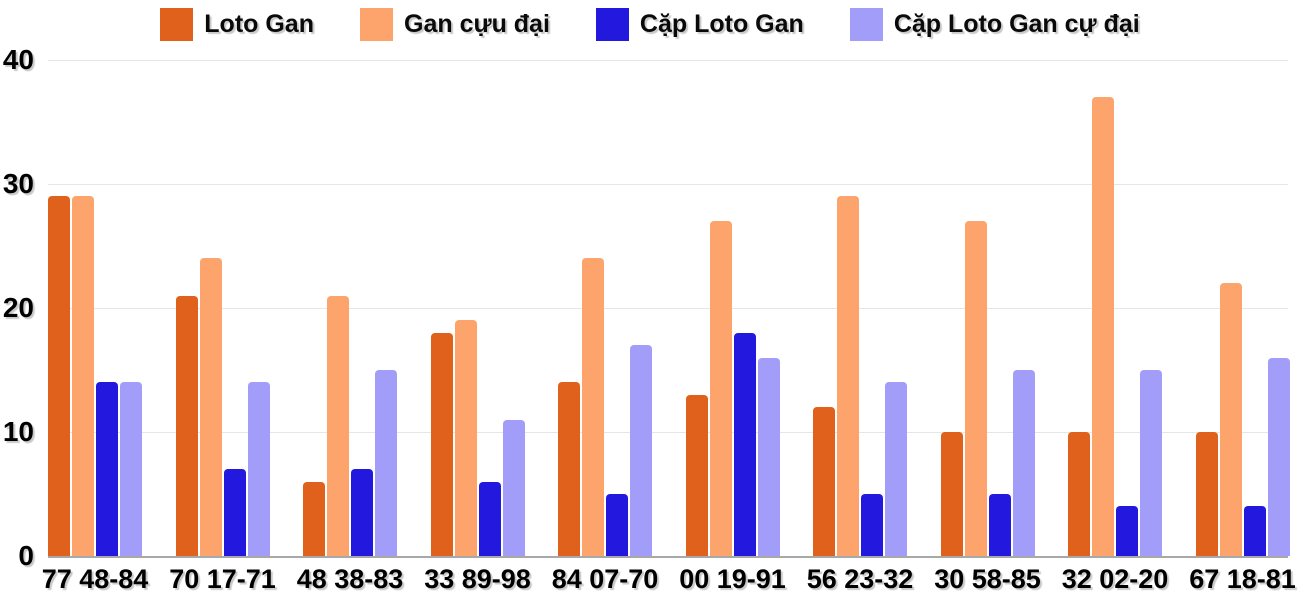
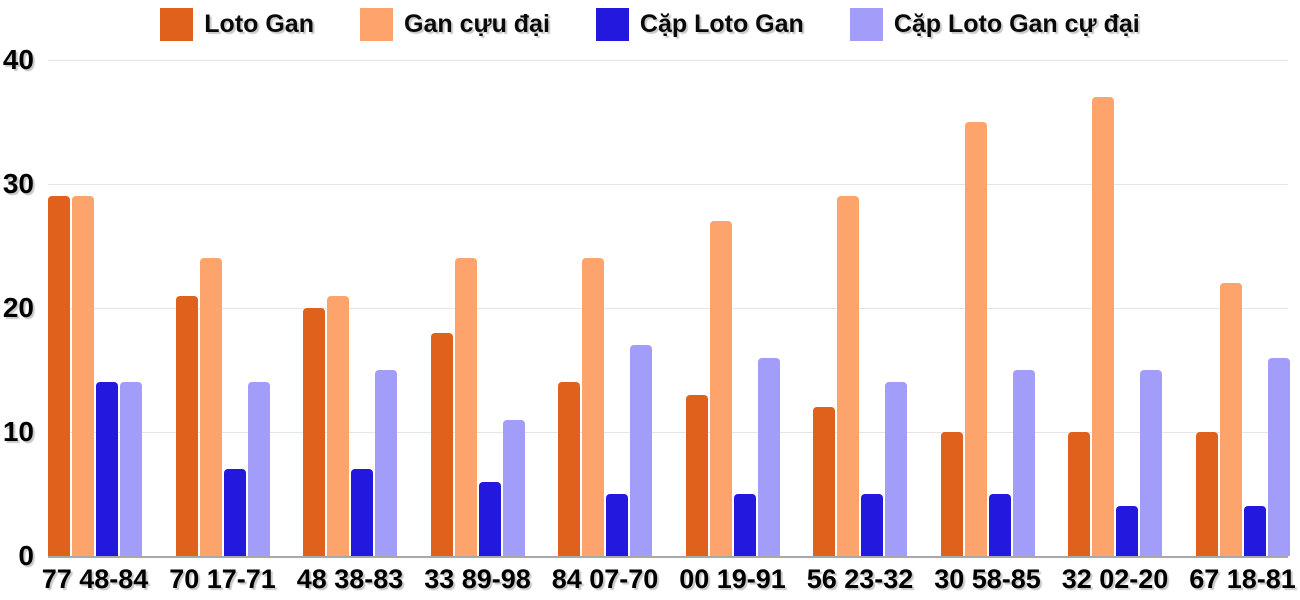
Loto Gan/48 38-83: 6 -> 20
Gan cựu đại/33 89-98: 19 -> 24
Cặp Loto Gan/00 19-91: 18 -> 5
Gan cựu đại/30 58-85: 27 -> 35
